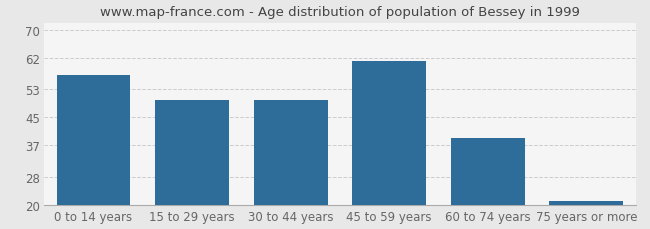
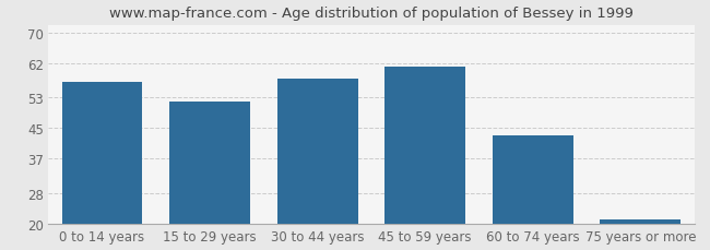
15 to 29 years: 50 -> 52
30 to 44 years: 50 -> 58
60 to 74 years: 39 -> 43
